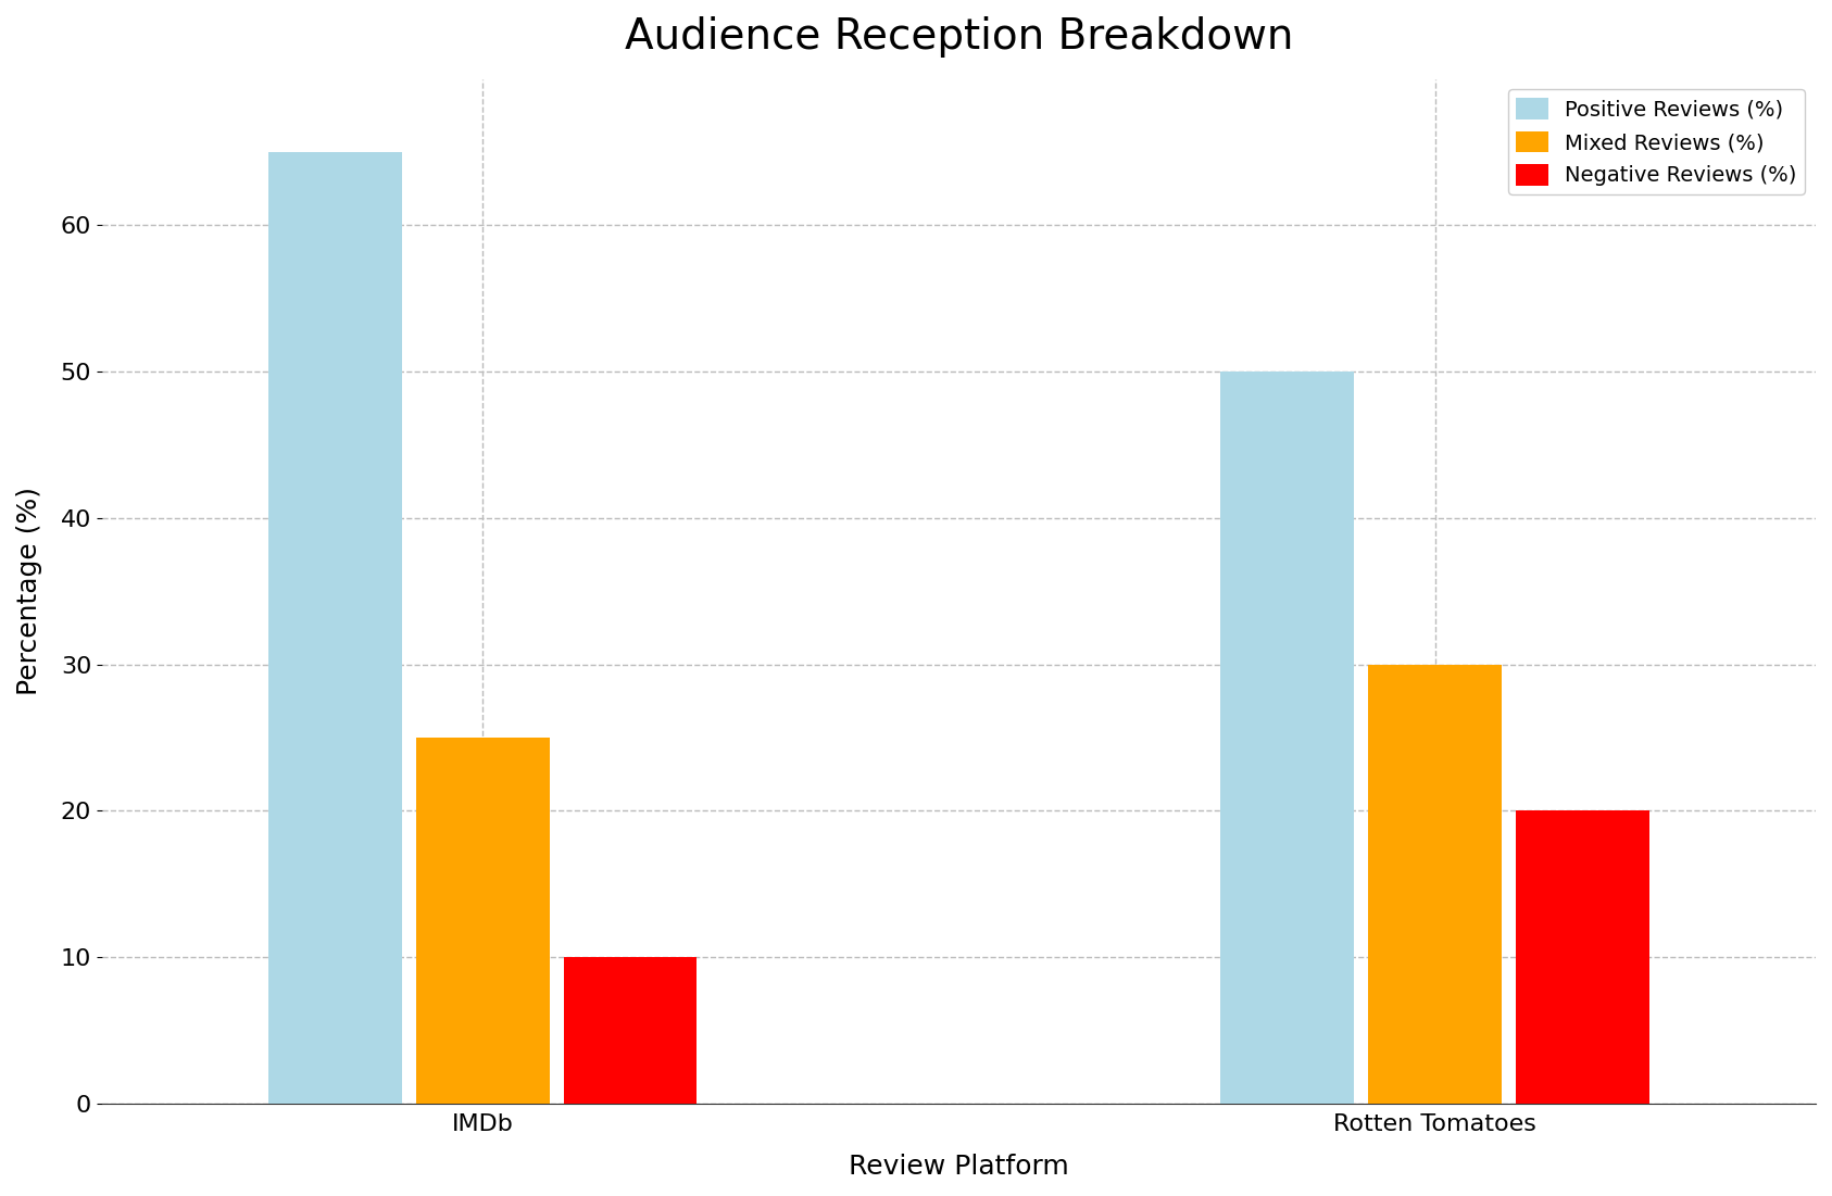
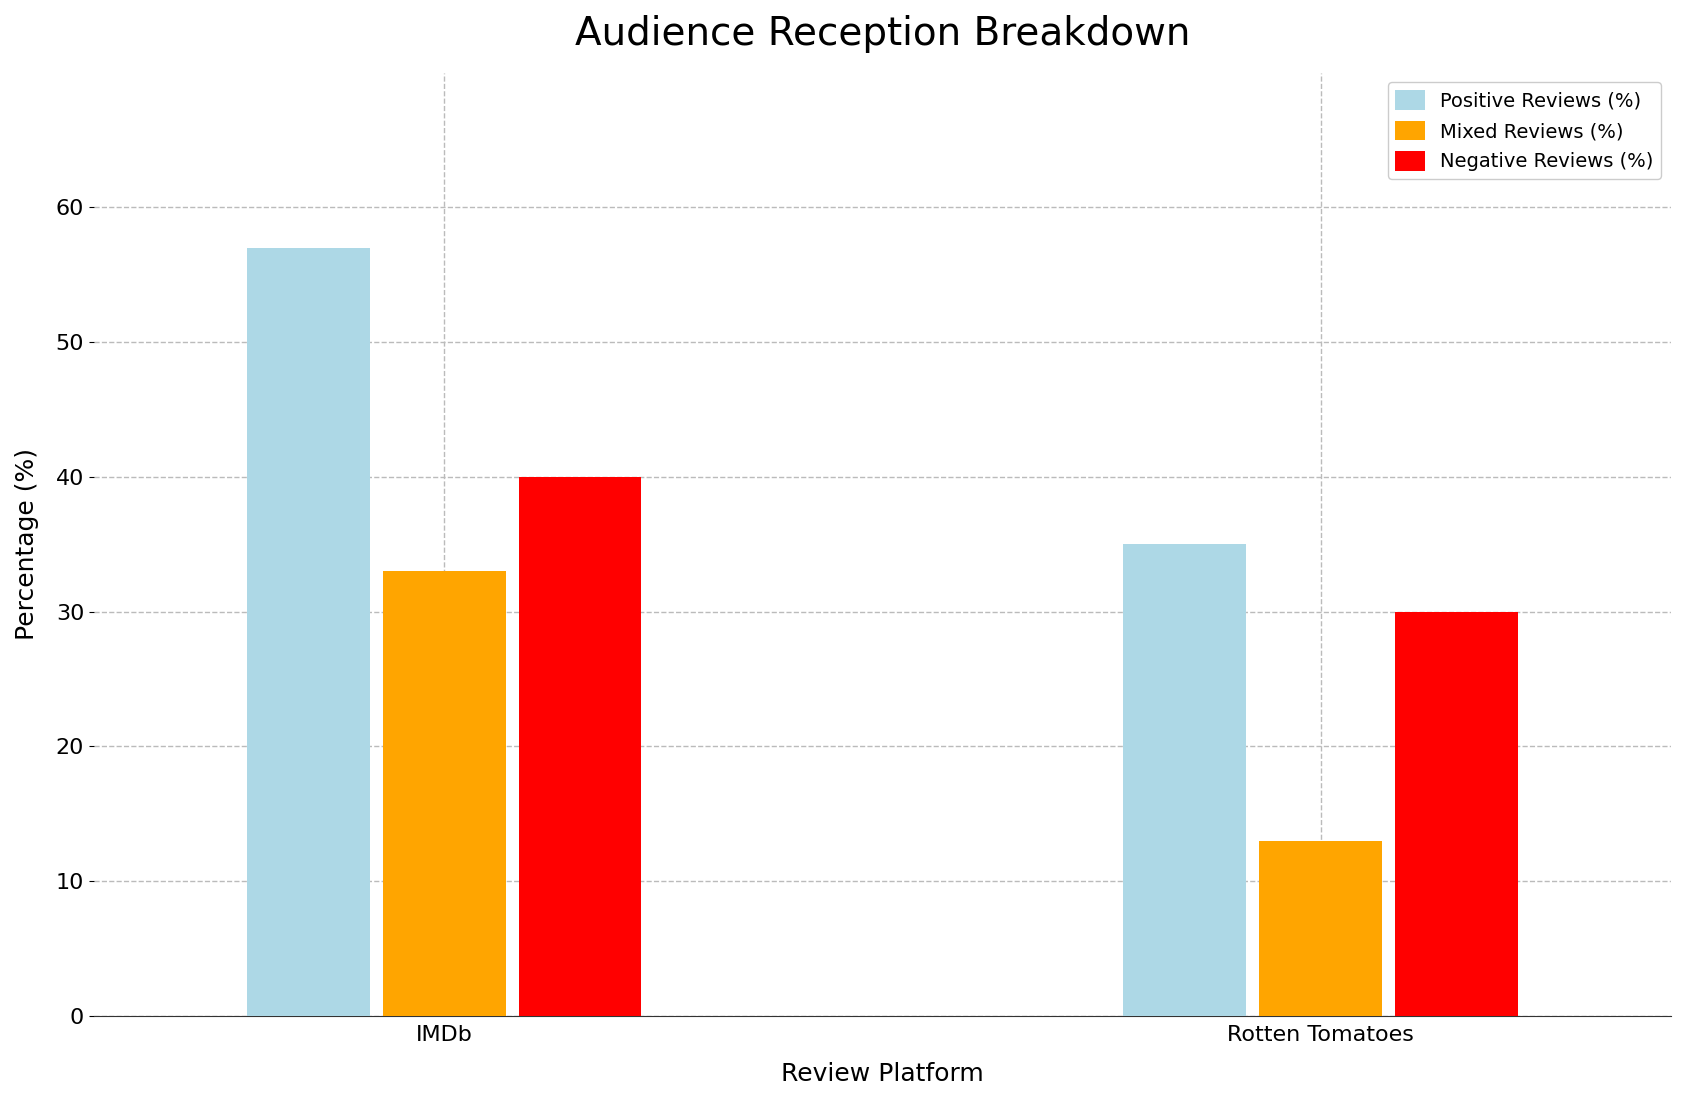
Positive Reviews (%)/IMDb: 65 -> 57
Mixed Reviews (%)/IMDb: 25 -> 33
Negative Reviews (%)/IMDb: 10 -> 40
Positive Reviews (%)/Rotten Tomatoes: 50 -> 35
Mixed Reviews (%)/Rotten Tomatoes: 30 -> 13
Negative Reviews (%)/Rotten Tomatoes: 20 -> 30
